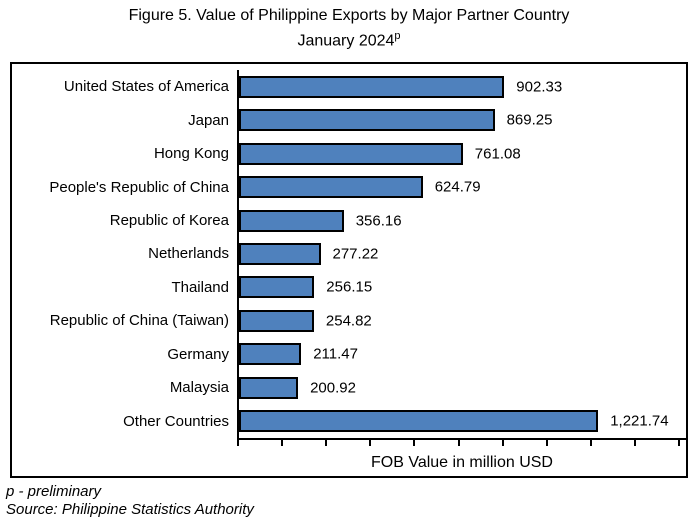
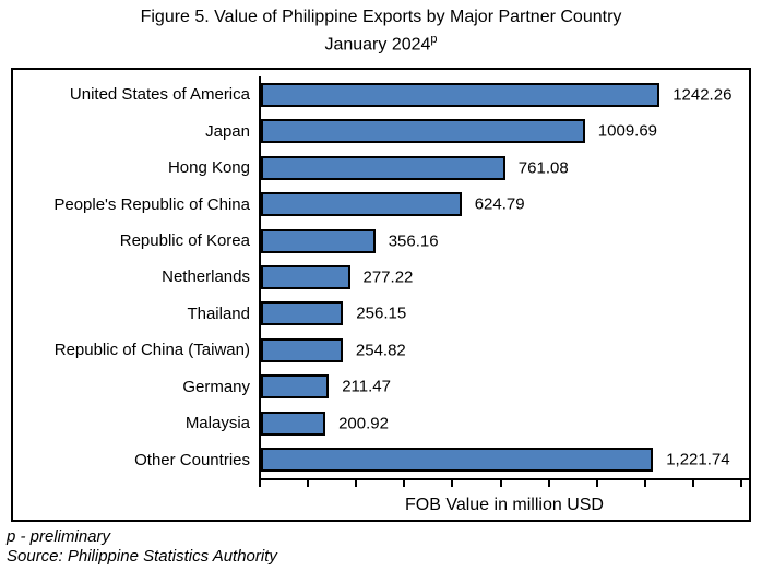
United States of America: 902.33 -> 1242.26
Japan: 869.25 -> 1009.69
